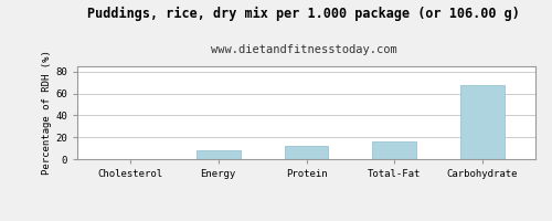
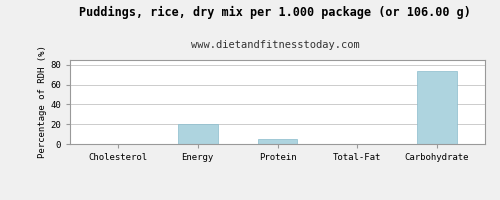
Energy: 8 -> 20
Protein: 12 -> 5
Total-Fat: 16 -> 0
Carbohydrate: 68 -> 74
